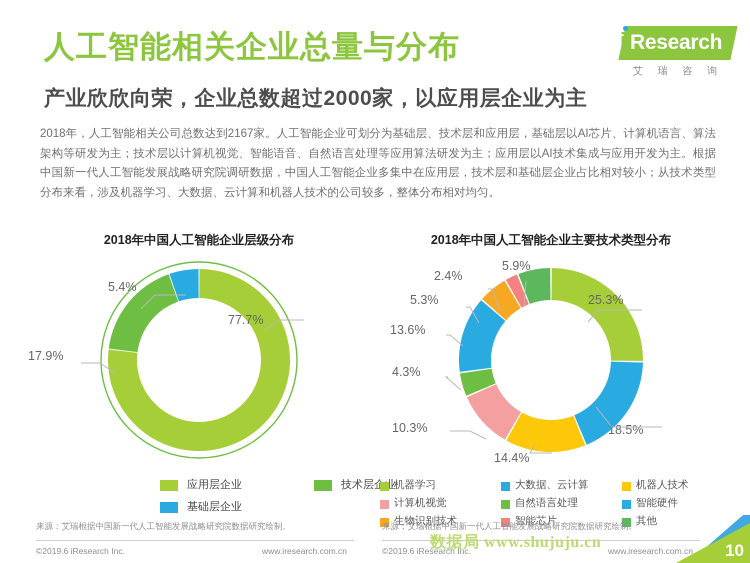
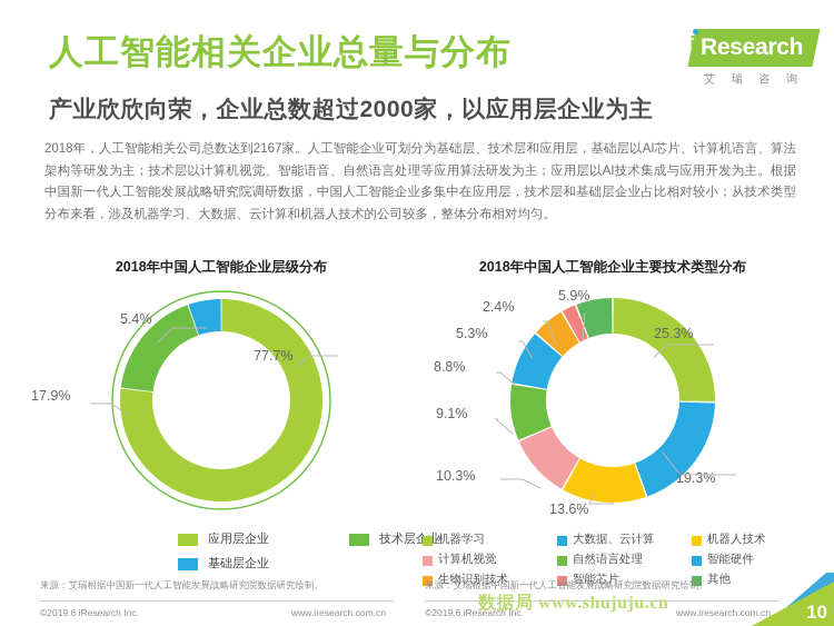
2018年中国人工智能企业主要技术类型分布/大数据、云计算: 18.5% -> 19.3%
2018年中国人工智能企业主要技术类型分布/机器人技术: 14.4% -> 13.6%
2018年中国人工智能企业主要技术类型分布/自然语言处理: 4.3% -> 9.1%
2018年中国人工智能企业主要技术类型分布/智能硬件: 13.6% -> 8.8%
